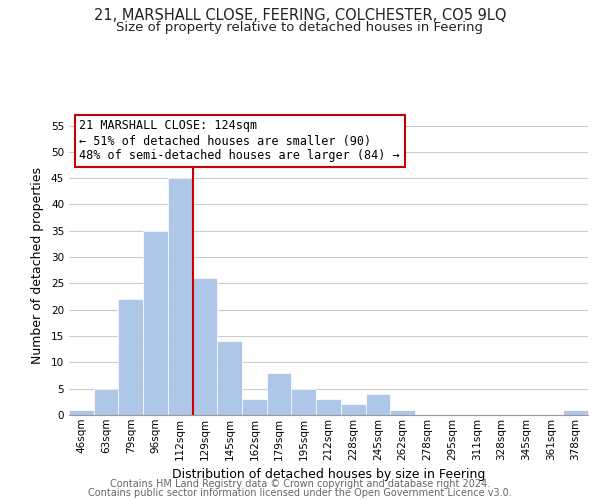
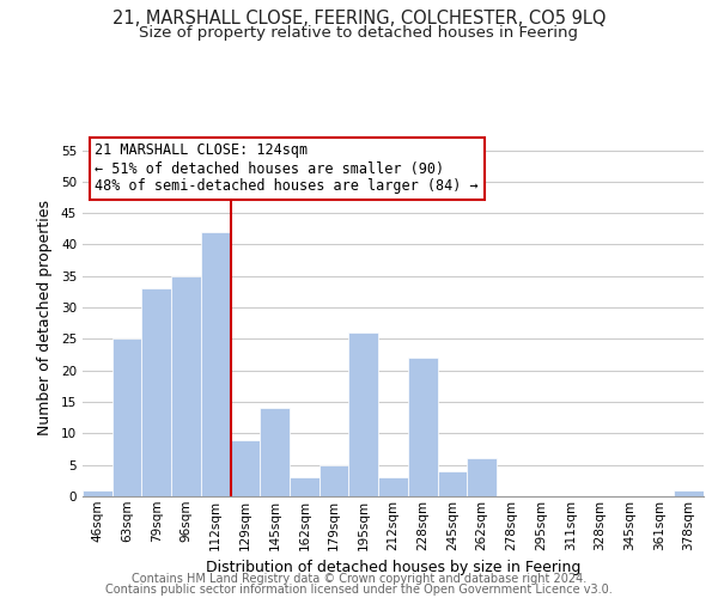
63sqm: 5 -> 25
79sqm: 22 -> 33
112sqm: 45 -> 42
129sqm: 26 -> 9
179sqm: 8 -> 5
195sqm: 5 -> 26
228sqm: 2 -> 22
262sqm: 1 -> 6
